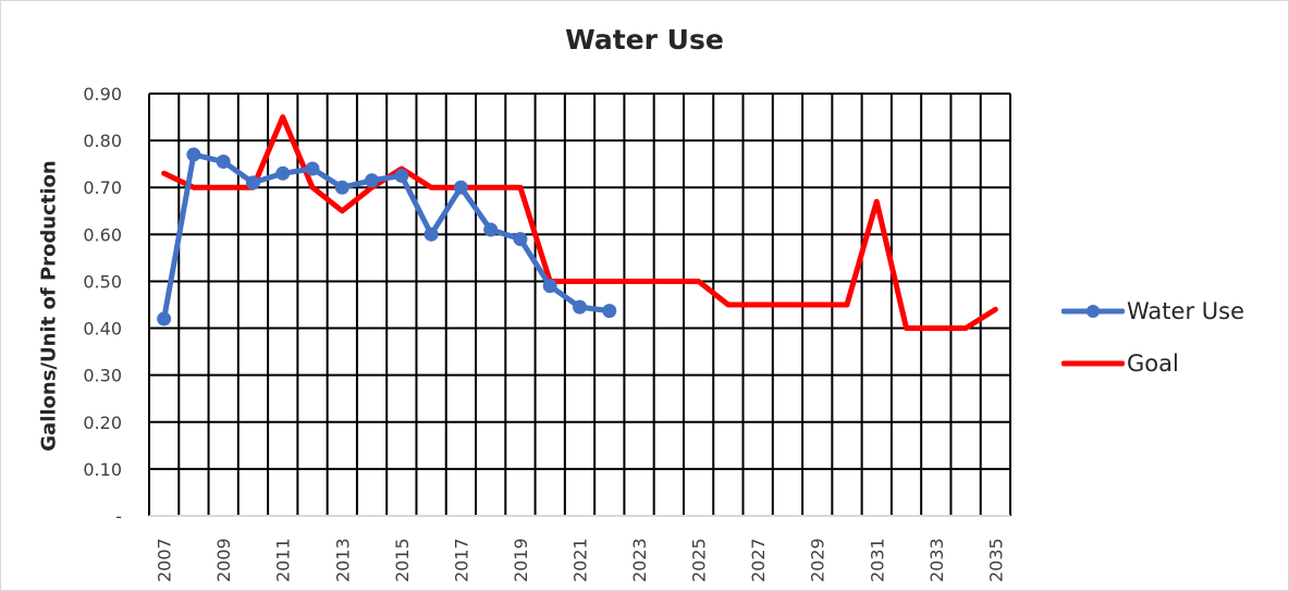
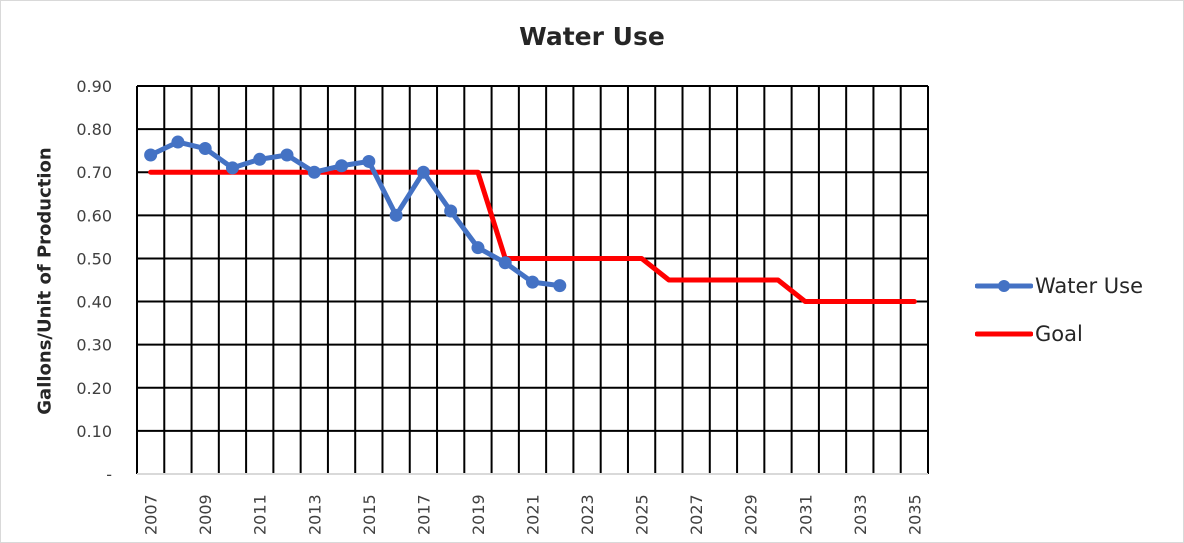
Water Use/2007: 0.42 -> 0.74
Goal/2007: 0.73 -> 0.70
Goal/2011: 0.85 -> 0.70
Goal/2013: 0.65 -> 0.70
Goal/2015: 0.74 -> 0.70
Water Use/2019: 0.59 -> 0.53
Goal/2031: 0.67 -> 0.40
Goal/2035: 0.44 -> 0.40
